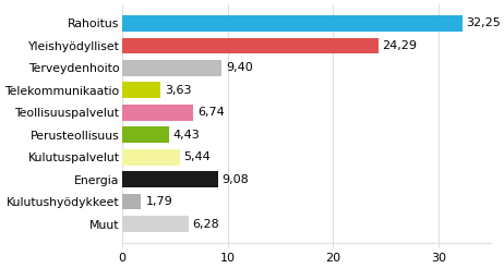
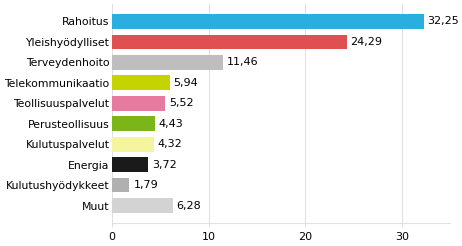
Terveydenhoito: 9,40 -> 11,46
Telekommunikaatio: 3,63 -> 5,94
Teollisuuspalvelut: 6,74 -> 5,52
Kulutuspalvelut: 5,44 -> 4,32
Energia: 9,08 -> 3,72
